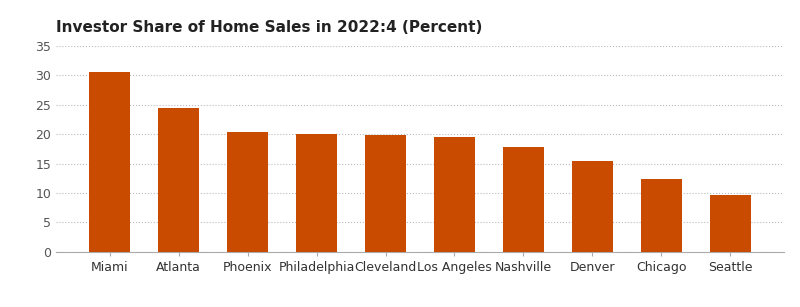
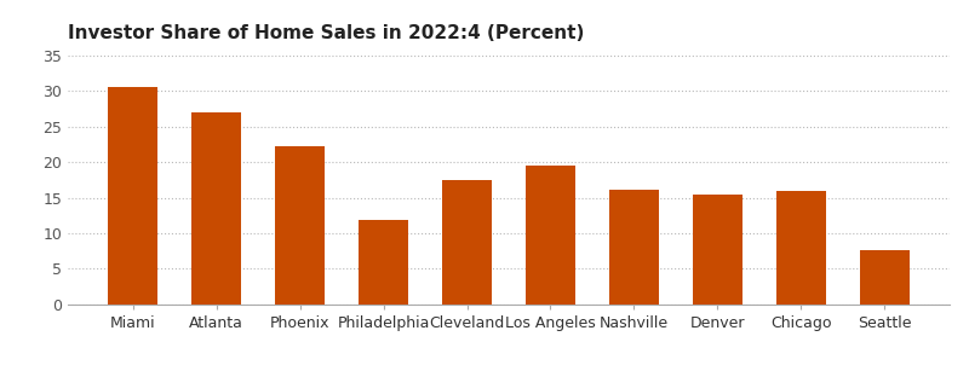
Atlanta: 24.5 -> 27.0
Phoenix: 20.4 -> 22.2
Philadelphia: 20.0 -> 11.8
Cleveland: 19.9 -> 17.4
Nashville: 17.8 -> 16.2
Chicago: 12.4 -> 16.0
Seattle: 9.7 -> 7.6
